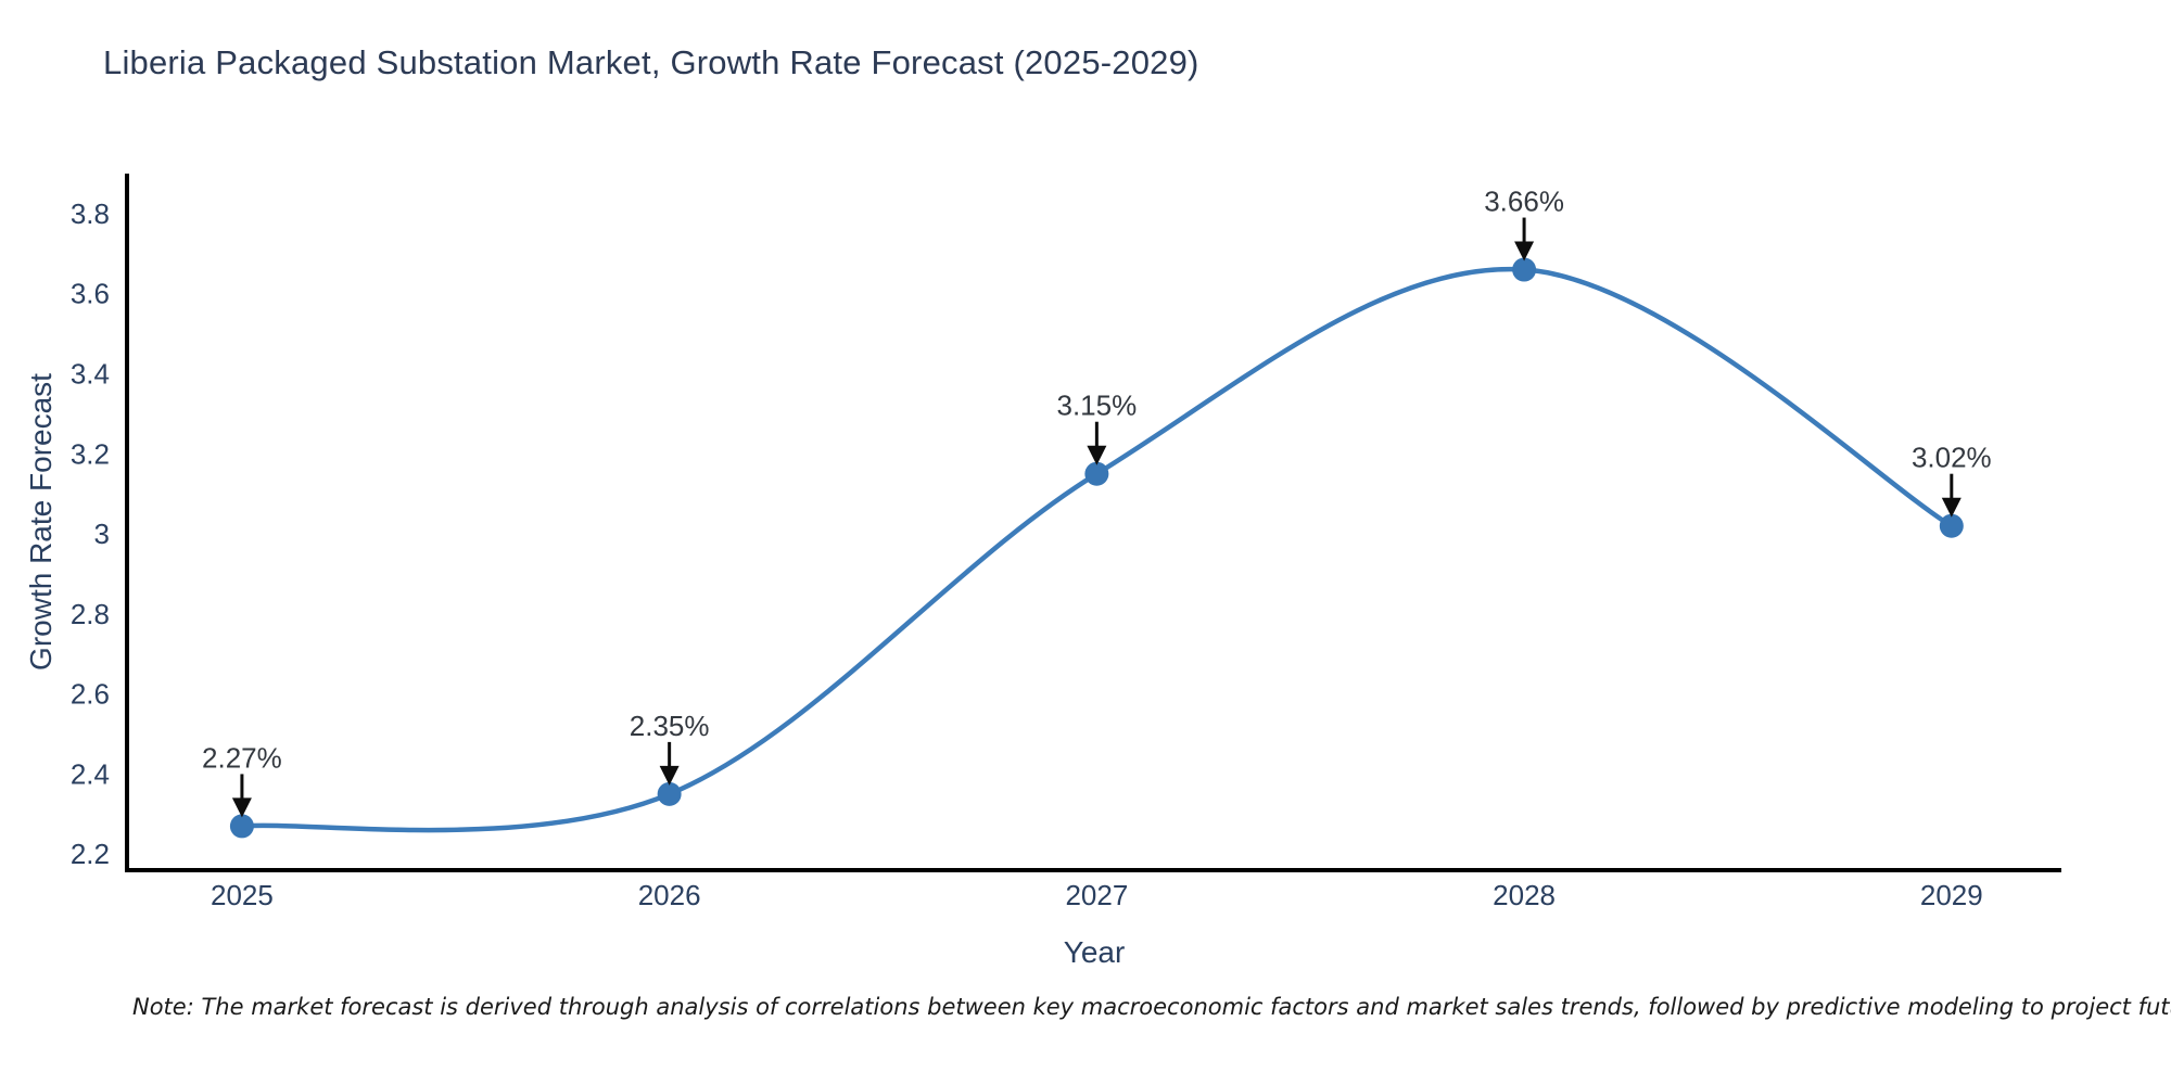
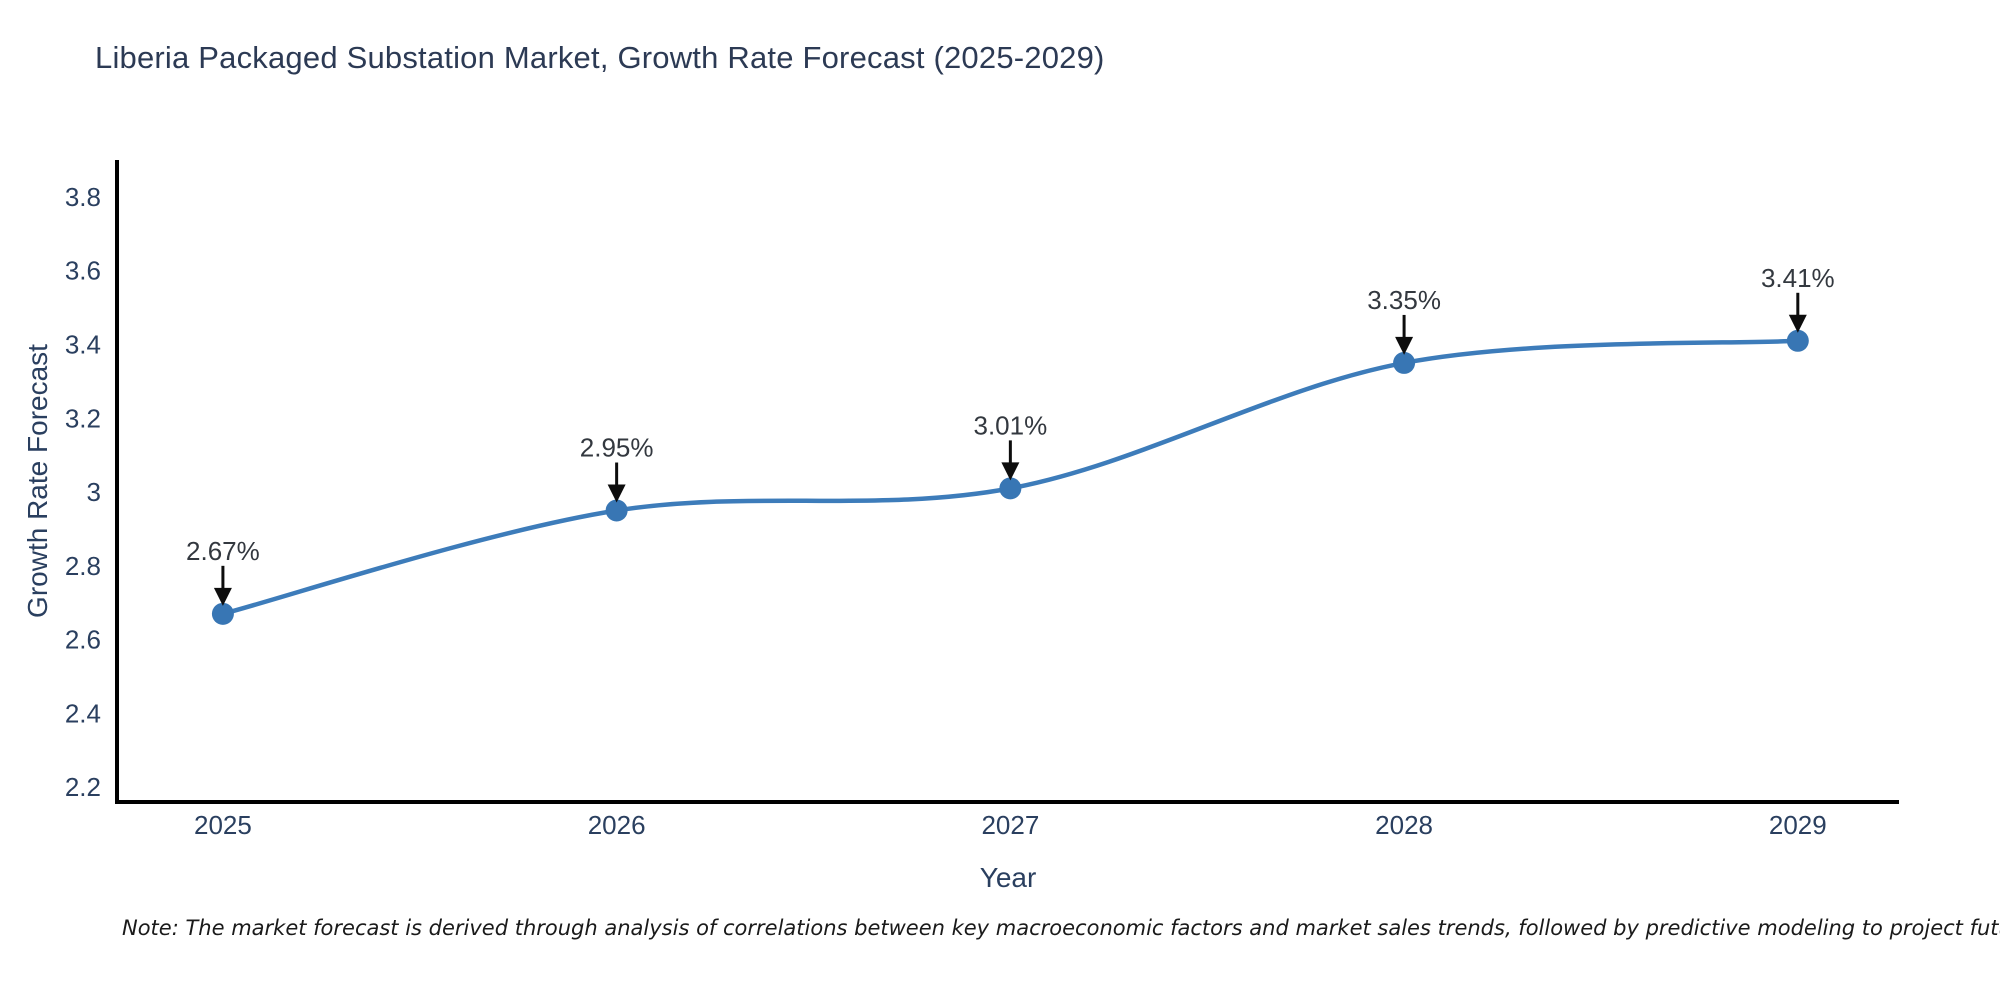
2025: 2.27% -> 2.67%
2026: 2.35% -> 2.95%
2027: 3.15% -> 3.01%
2028: 3.66% -> 3.35%
2029: 3.02% -> 3.41%
